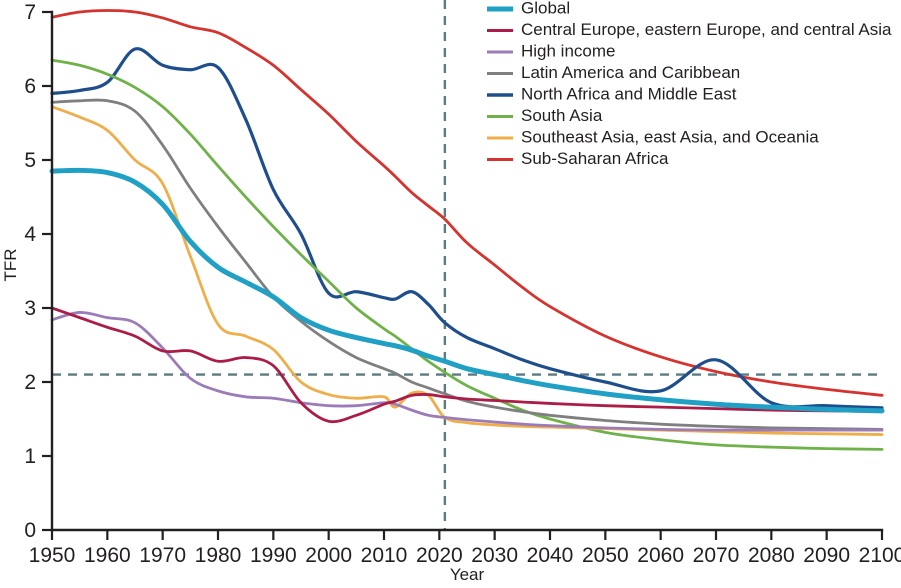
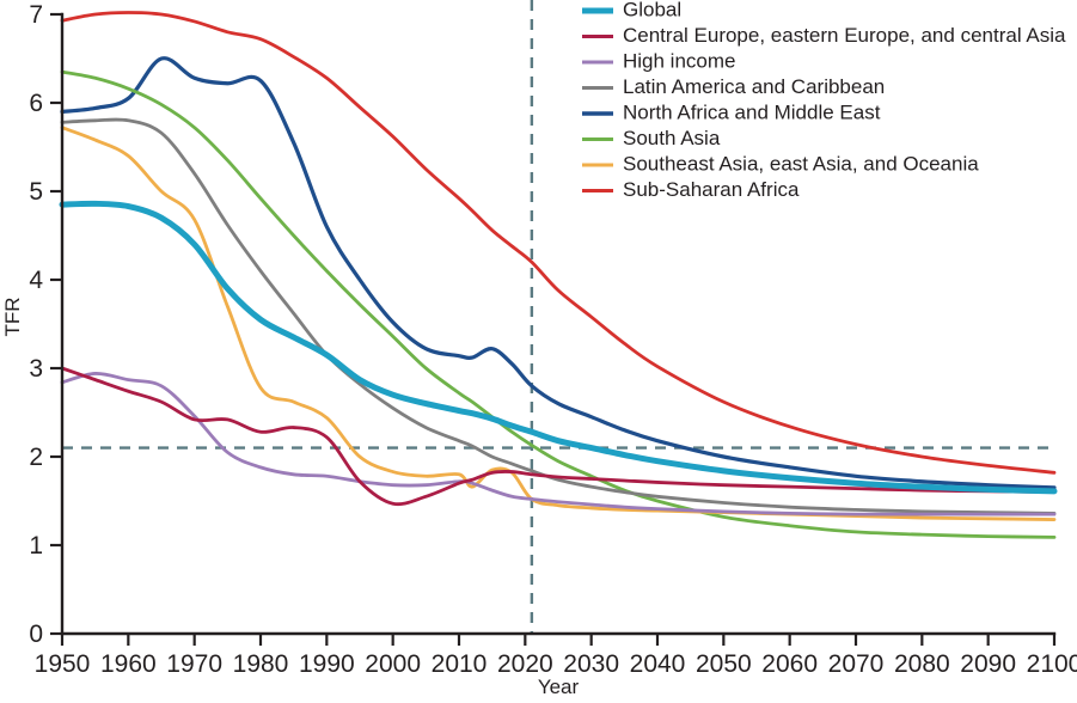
North Africa and Middle East/2000: 3.2 -> 3.5
North Africa and Middle East/2070: 2.3 -> 1.8
